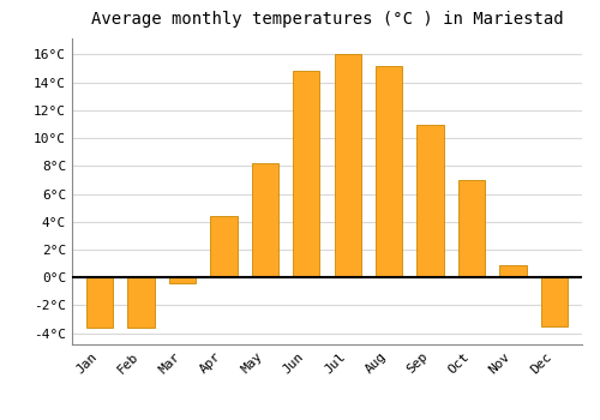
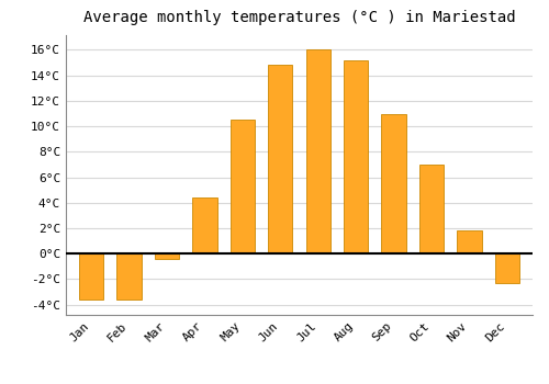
May: 8.2°C -> 10.5°C
Nov: 0.9°C -> 1.8°C
Dec: -3.5°C -> -2.3°C
